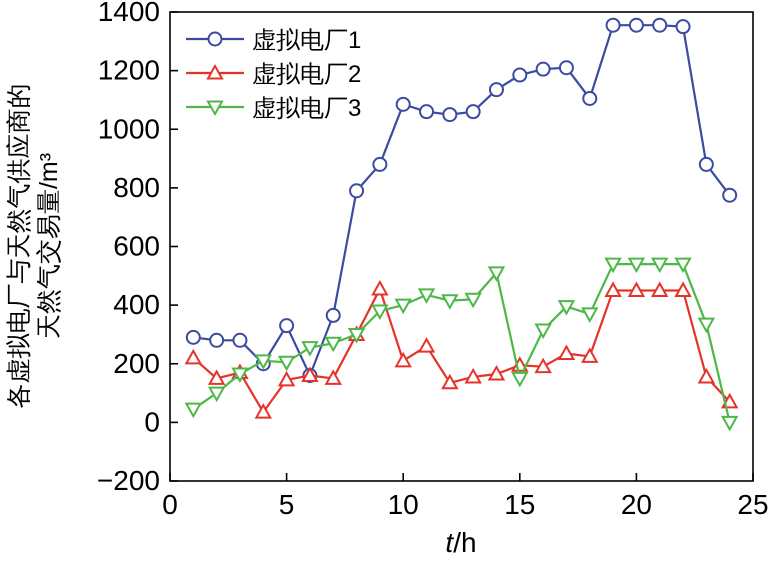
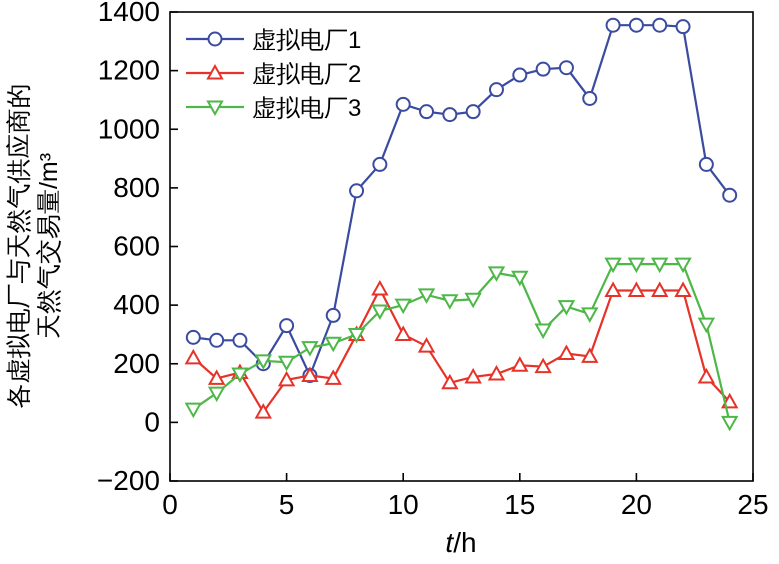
虚拟电厂2/10: 210 -> 300
虚拟电厂3/15: 150 -> 500
